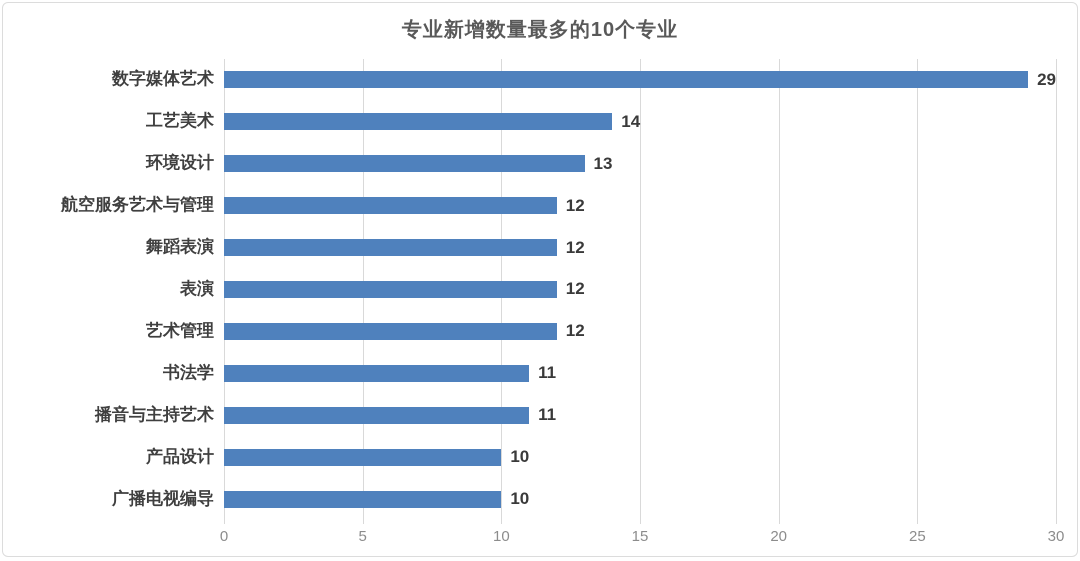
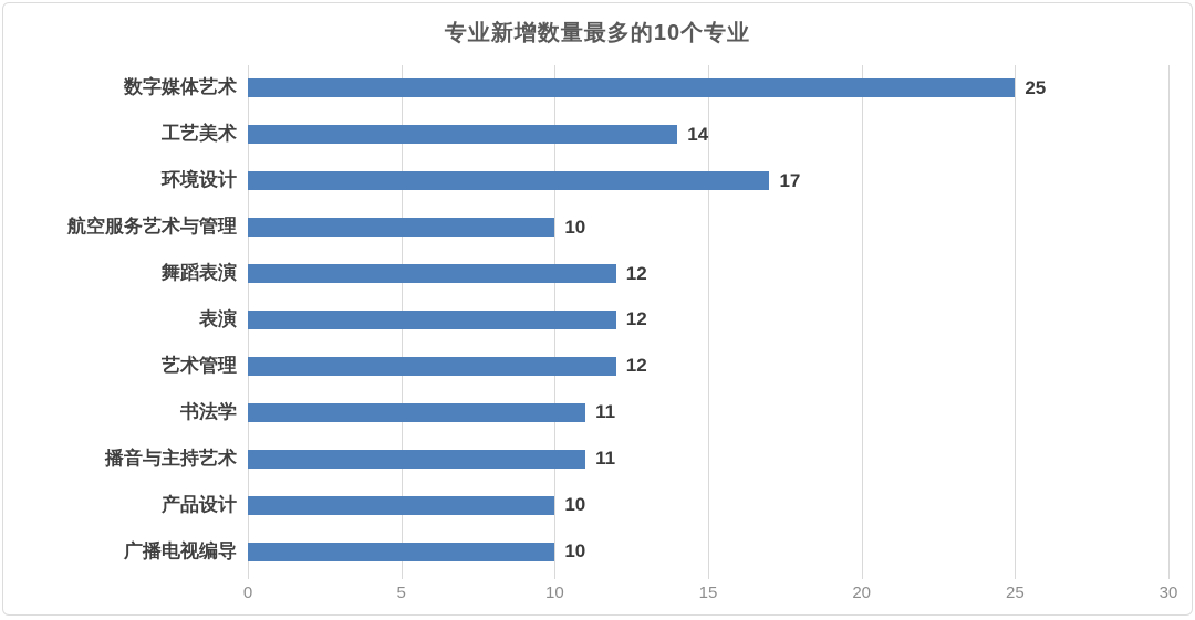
数字媒体艺术: 29 -> 25
环境设计: 13 -> 17
航空服务艺术与管理: 12 -> 10
